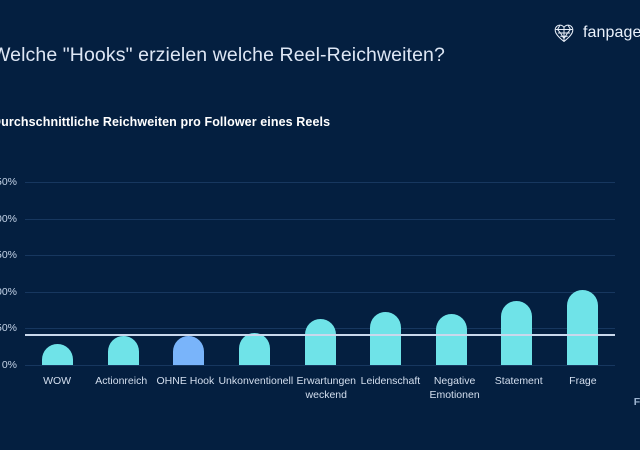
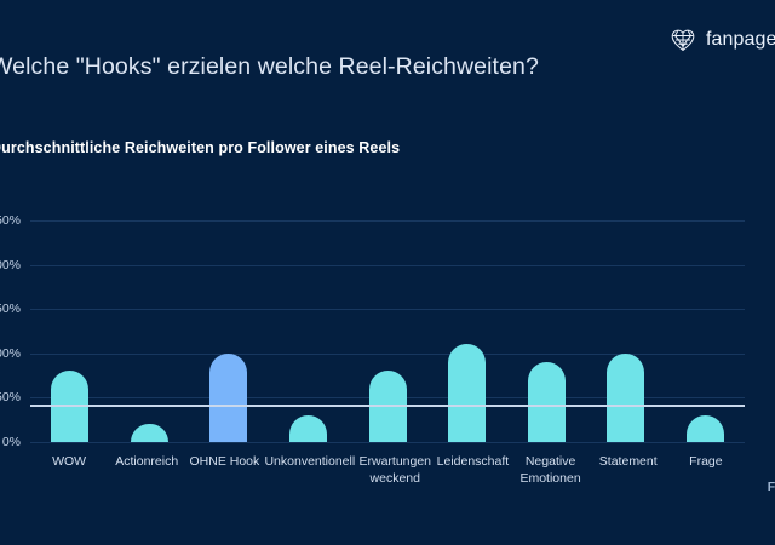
WOW: 30% -> 80%
Actionreich: 40% -> 20%
OHNE Hook: 40% -> 100%
Unkonventionell: 40% -> 30%
Erwartungen weckend: 60% -> 80%
Leidenschaft: 70% -> 110%
Negative Emotionen: 70% -> 90%
Statement: 90% -> 100%
Frage: 100% -> 30%
